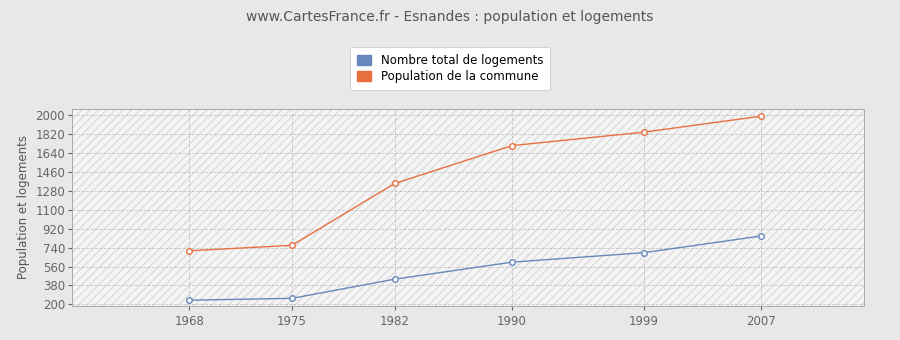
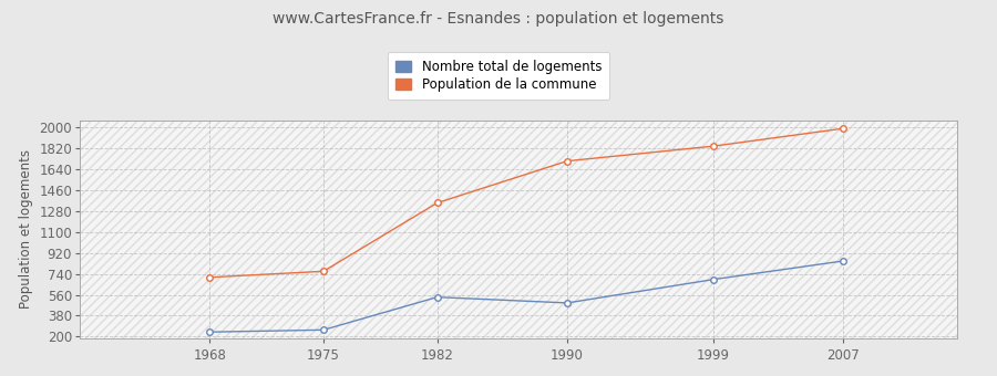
Nombre total de logements/1982: 440 -> 540
Nombre total de logements/1990: 600 -> 490
